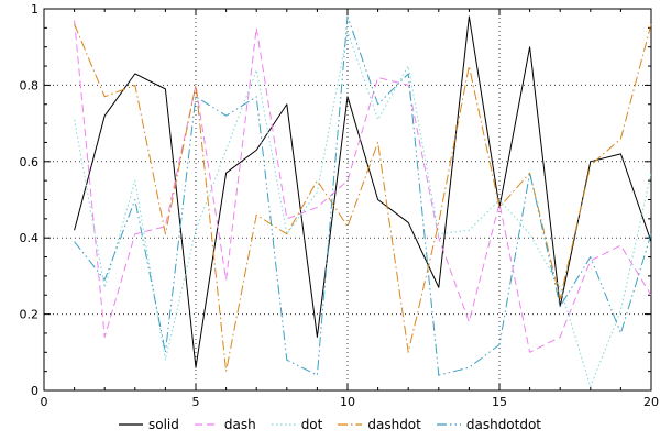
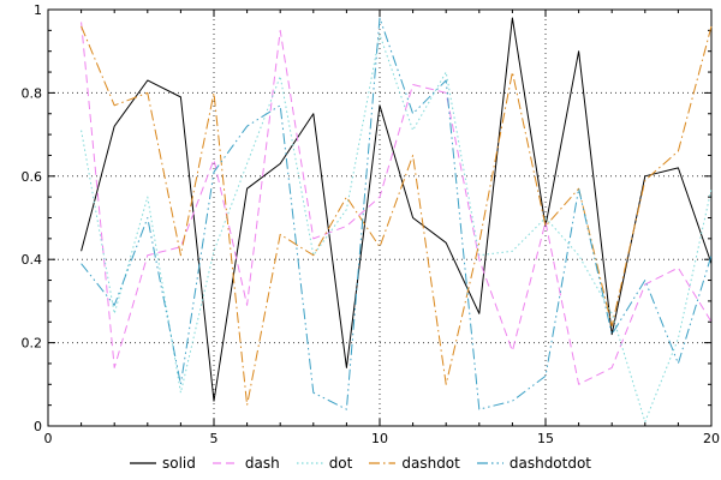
dash/5: 0.80 -> 0.64
dashdotdot/5: 0.77 -> 0.61
